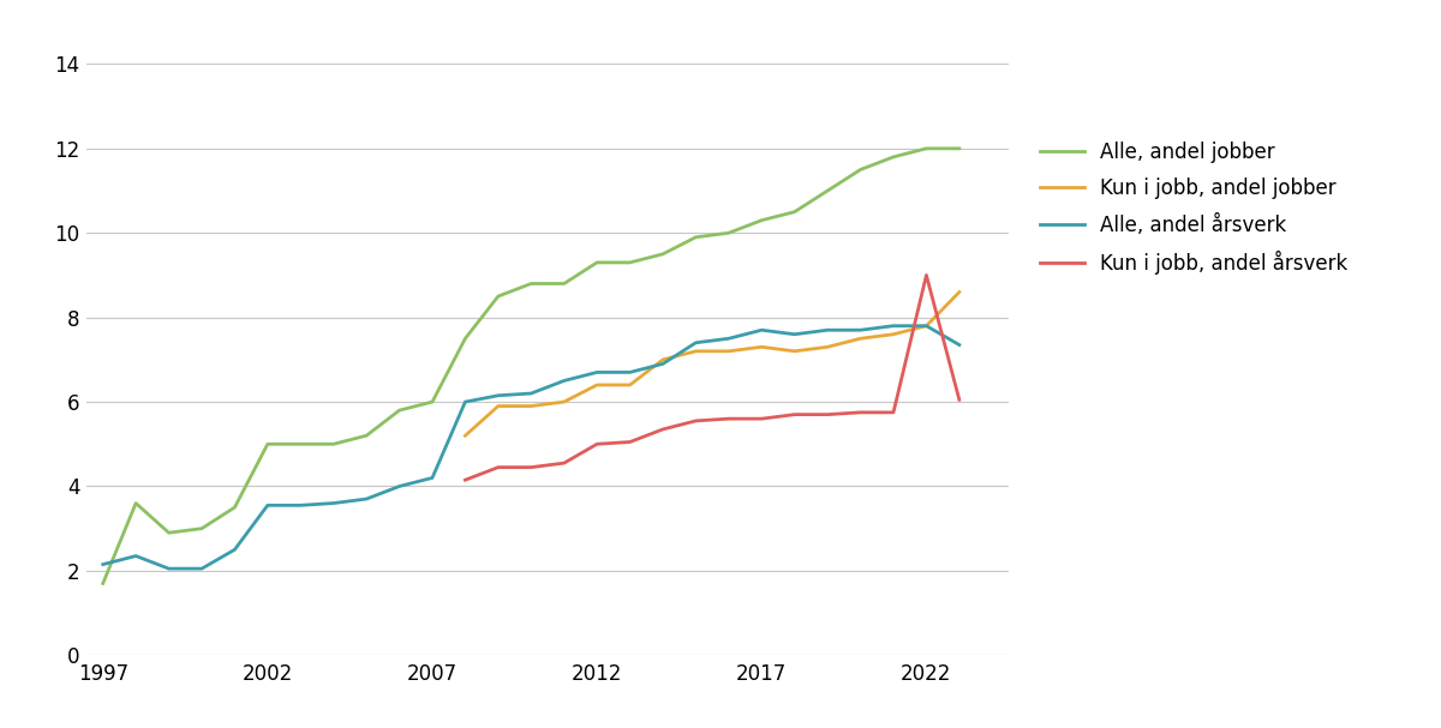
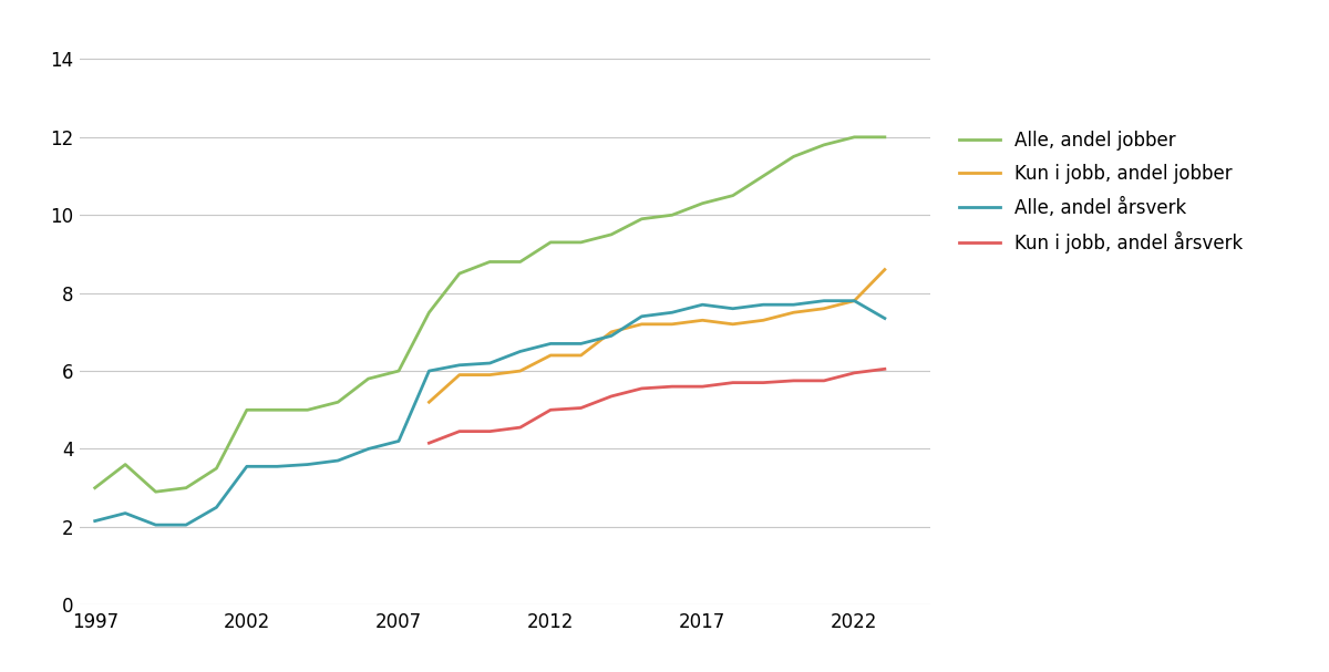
Alle, andel jobber/1997: 1.7 -> 3.0
Kun i jobb, andel årsverk/2022: 9.00 -> 5.95
